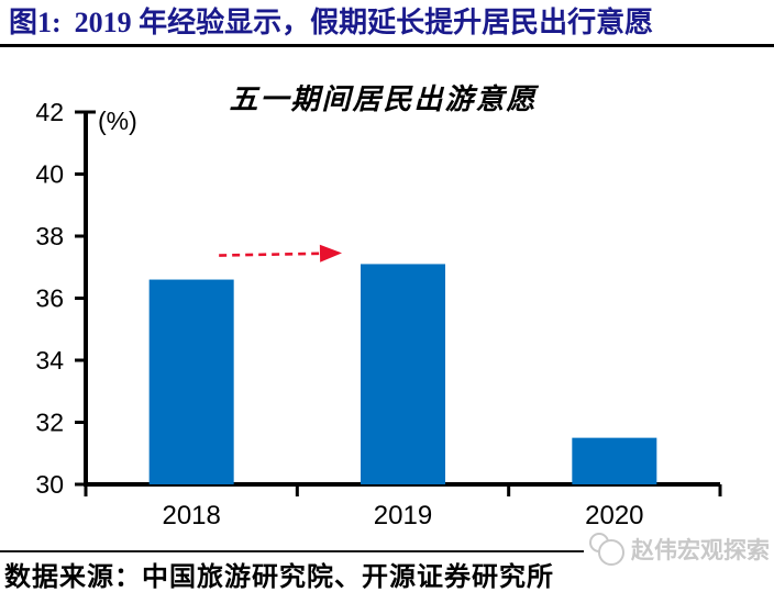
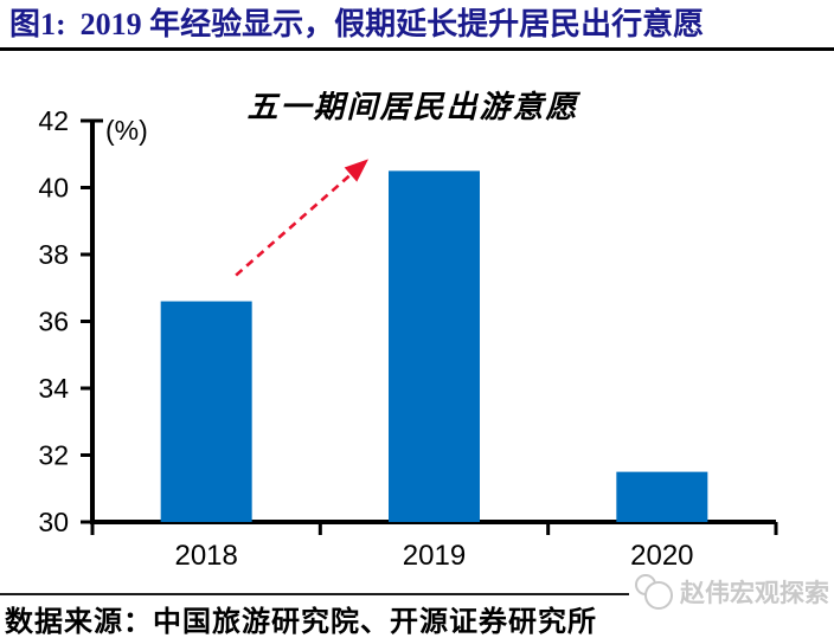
2019: 37.1 -> 40.5
